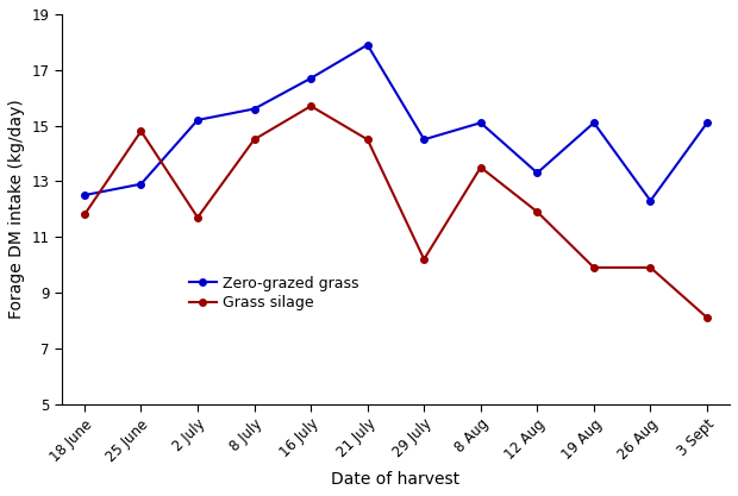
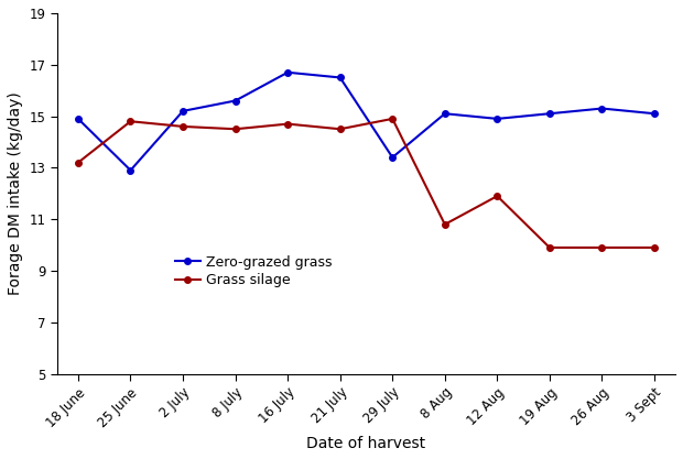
Zero-grazed grass/18 June: 12.5 -> 14.9
Grass silage/18 June: 11.8 -> 13.2
Grass silage/2 July: 11.7 -> 14.6
Grass silage/16 July: 15.7 -> 14.7
Zero-grazed grass/21 July: 17.9 -> 16.5
Zero-grazed grass/29 July: 14.5 -> 13.4
Grass silage/29 July: 10.2 -> 14.9
Grass silage/8 Aug: 13.5 -> 10.8
Zero-grazed grass/12 Aug: 13.3 -> 14.9
Zero-grazed grass/26 Aug: 12.3 -> 15.3
Grass silage/3 Sept: 8.1 -> 9.9
